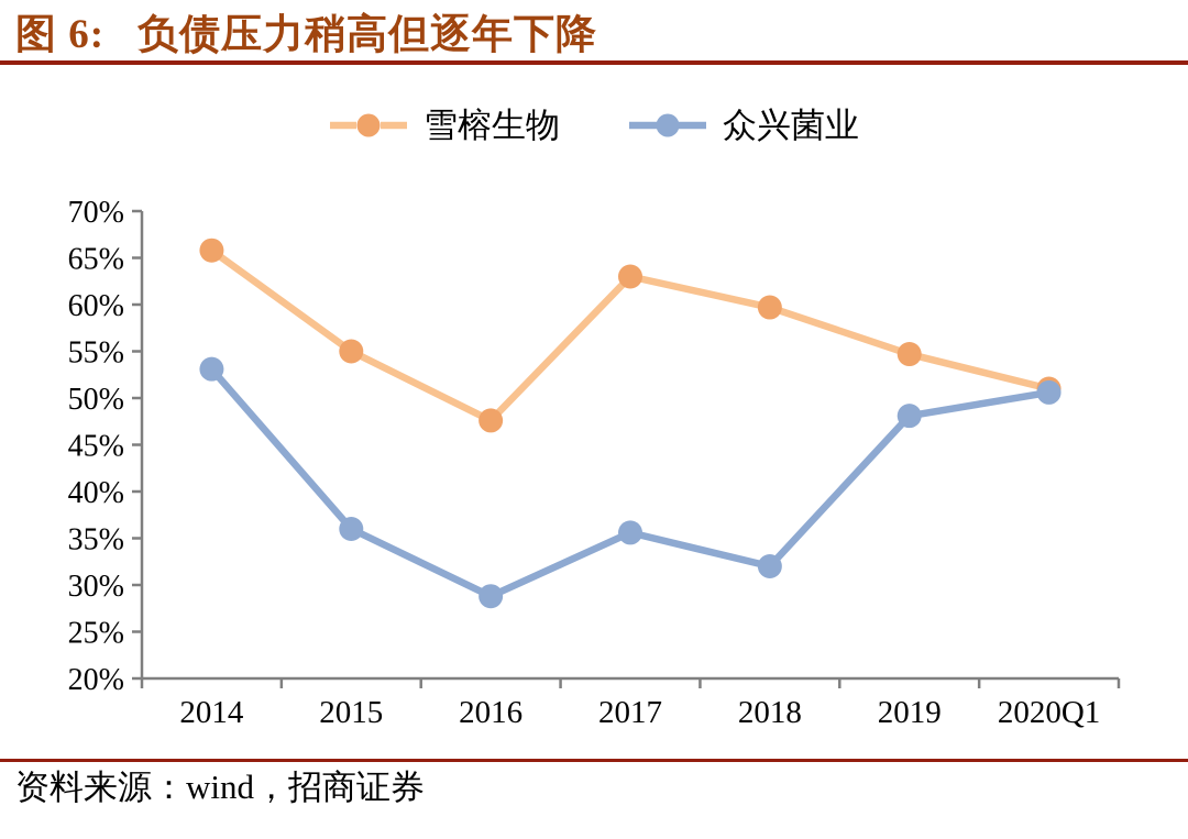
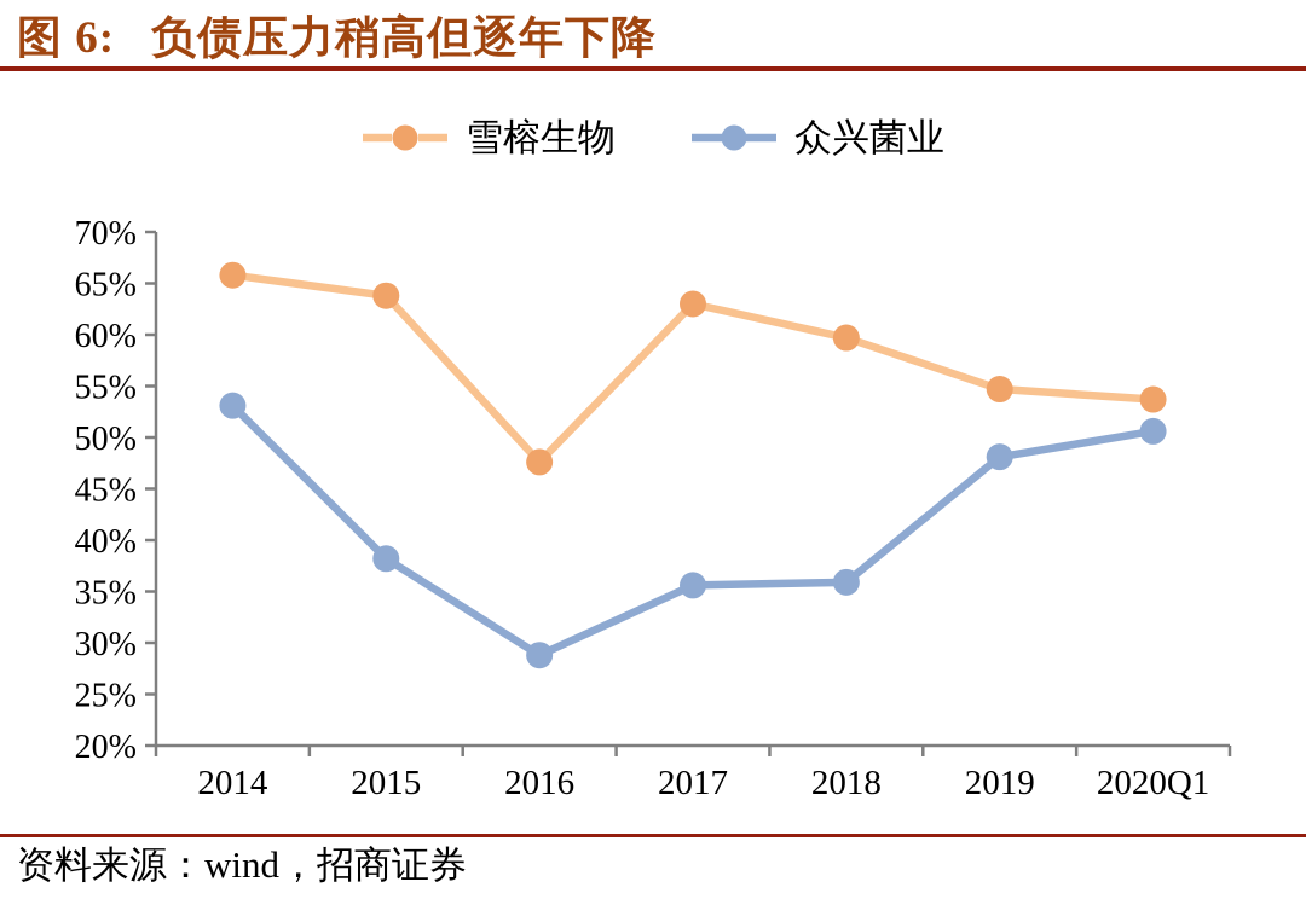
雪榕生物/2015: 55% -> 64%
众兴菌业/2015: 36% -> 38%
众兴菌业/2018: 32% -> 36%
雪榕生物/2020Q1: 51% -> 54%
